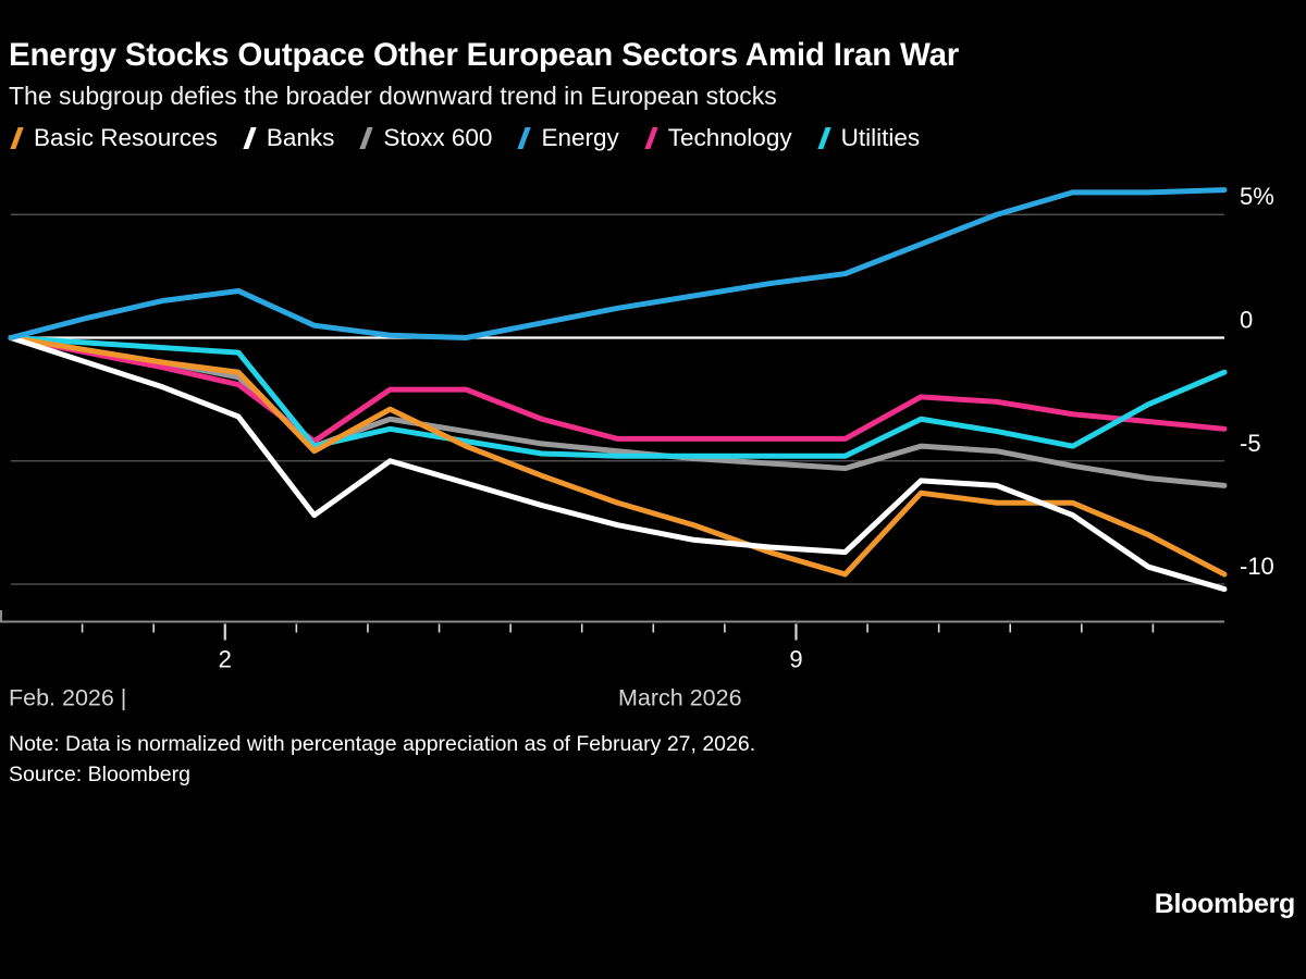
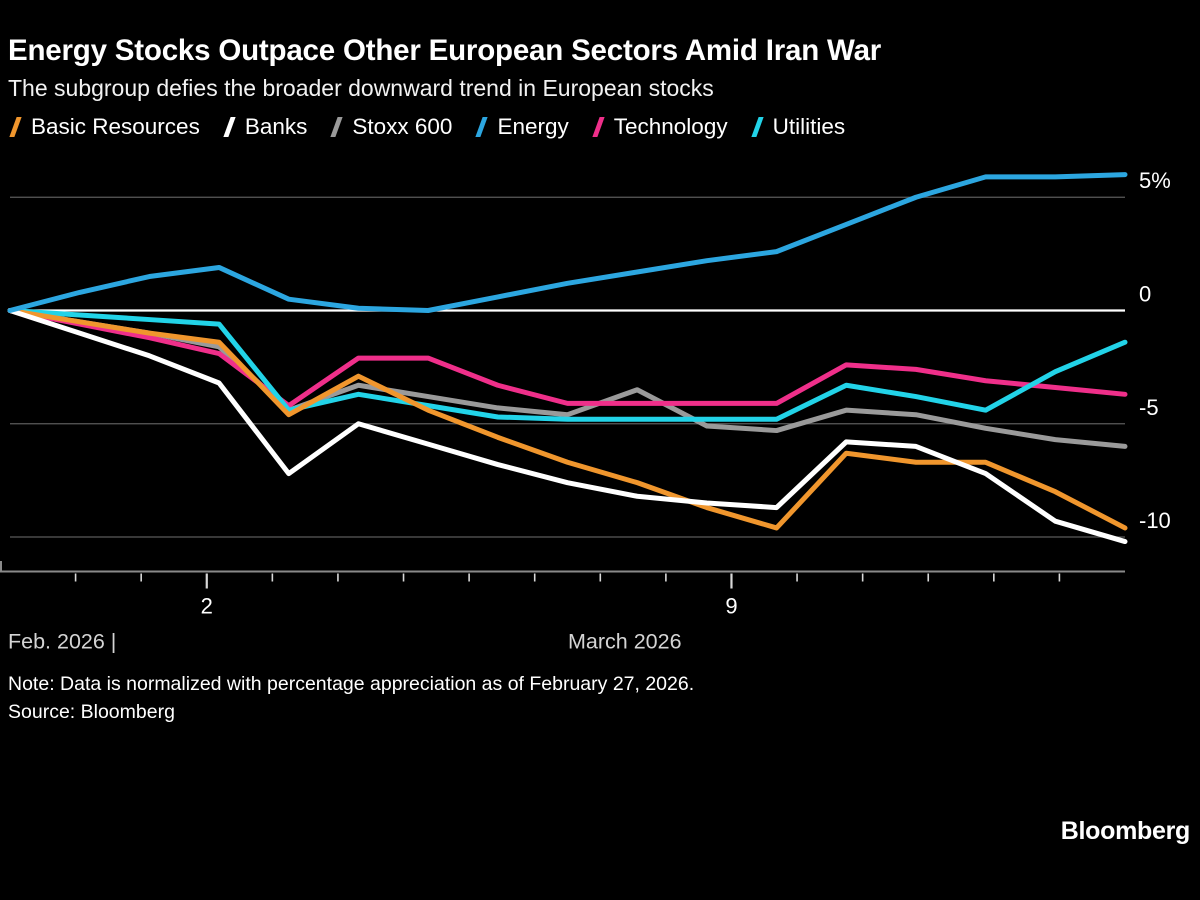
Stoxx 600/9: -4.9% -> -3.5%
